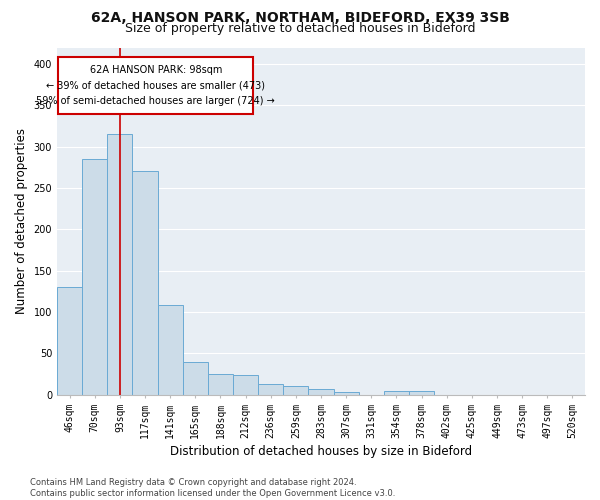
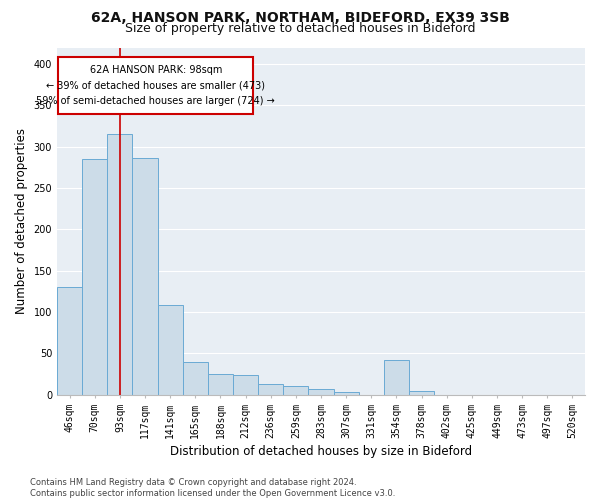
117sqm: 270 -> 286
354sqm: 5 -> 42
